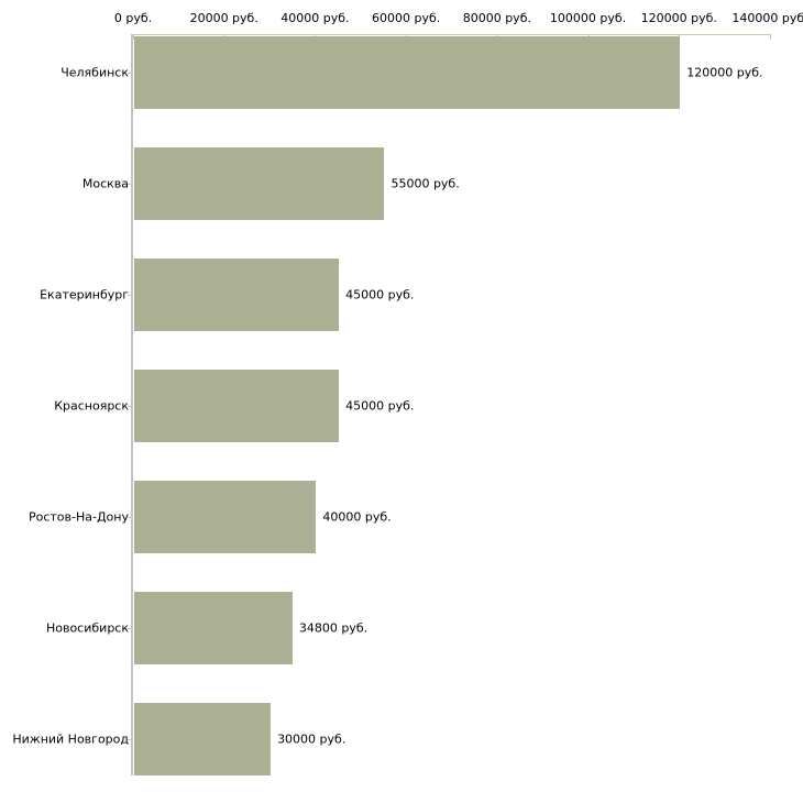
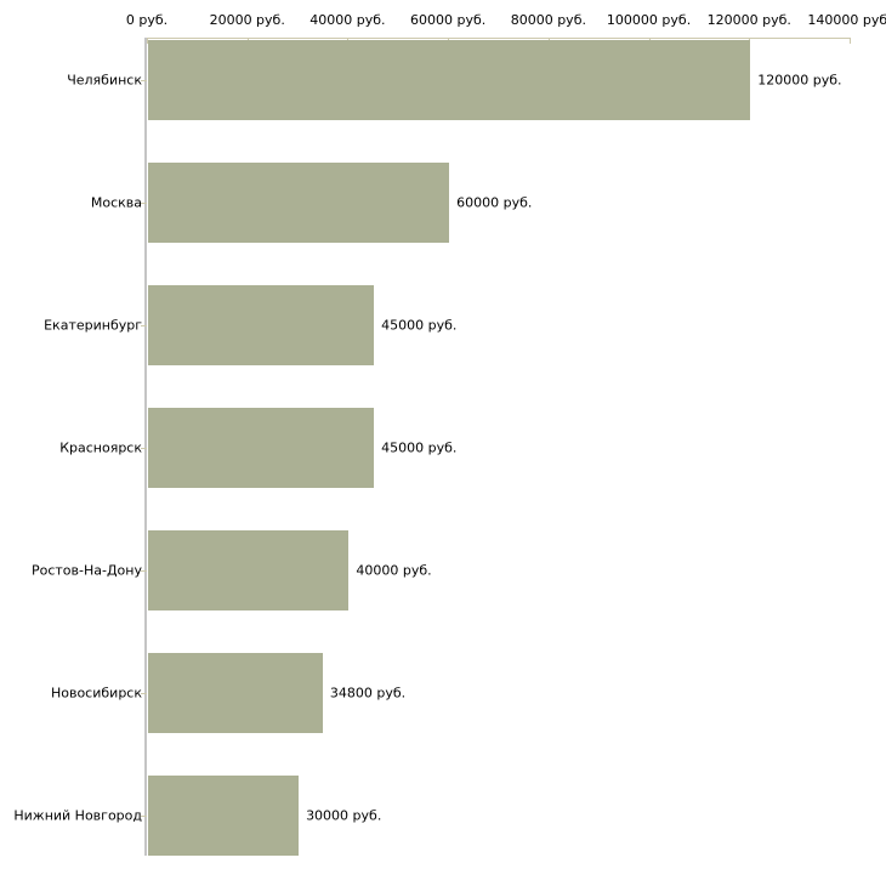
Москва: 55000 -> 60000
